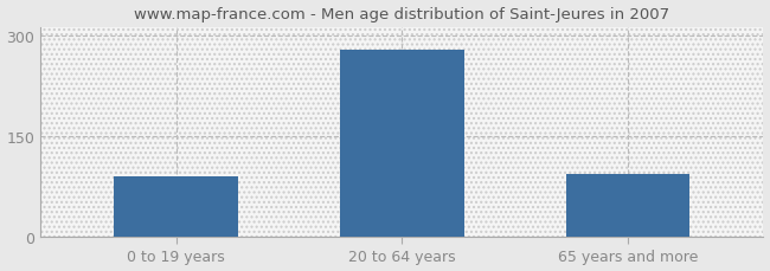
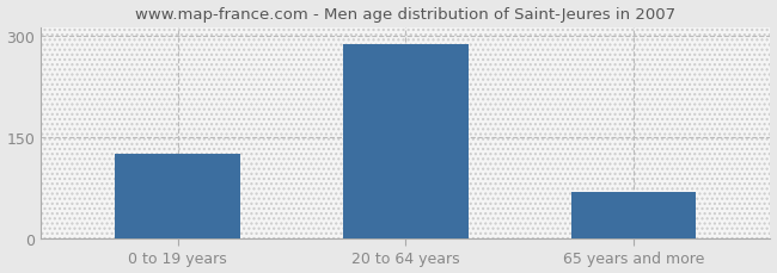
0 to 19 years: 90 -> 125
20 to 64 years: 278 -> 288
65 years and more: 94 -> 68
